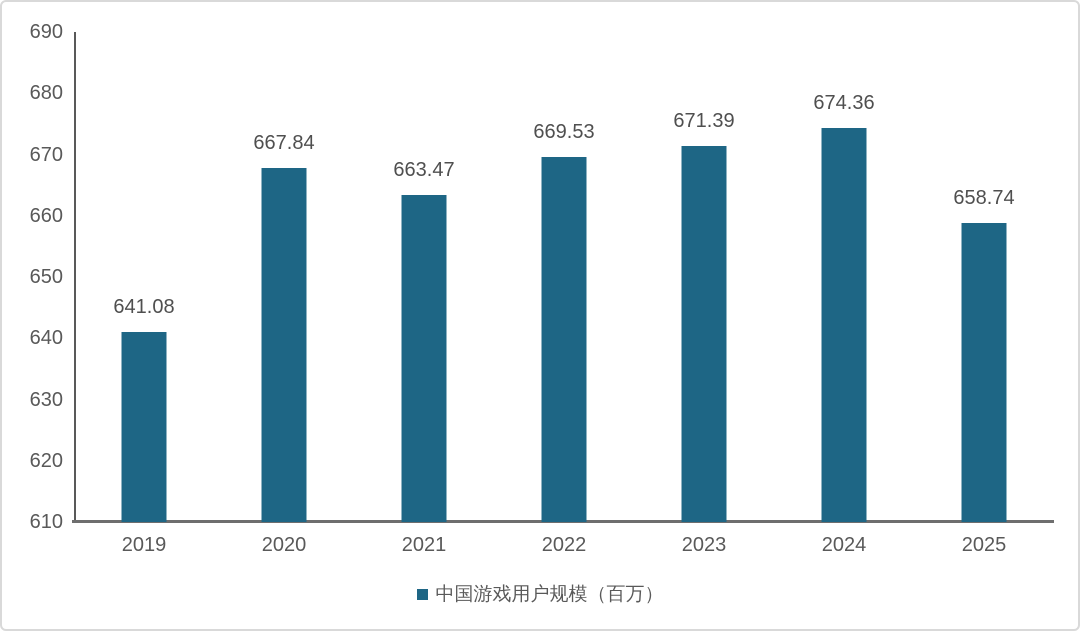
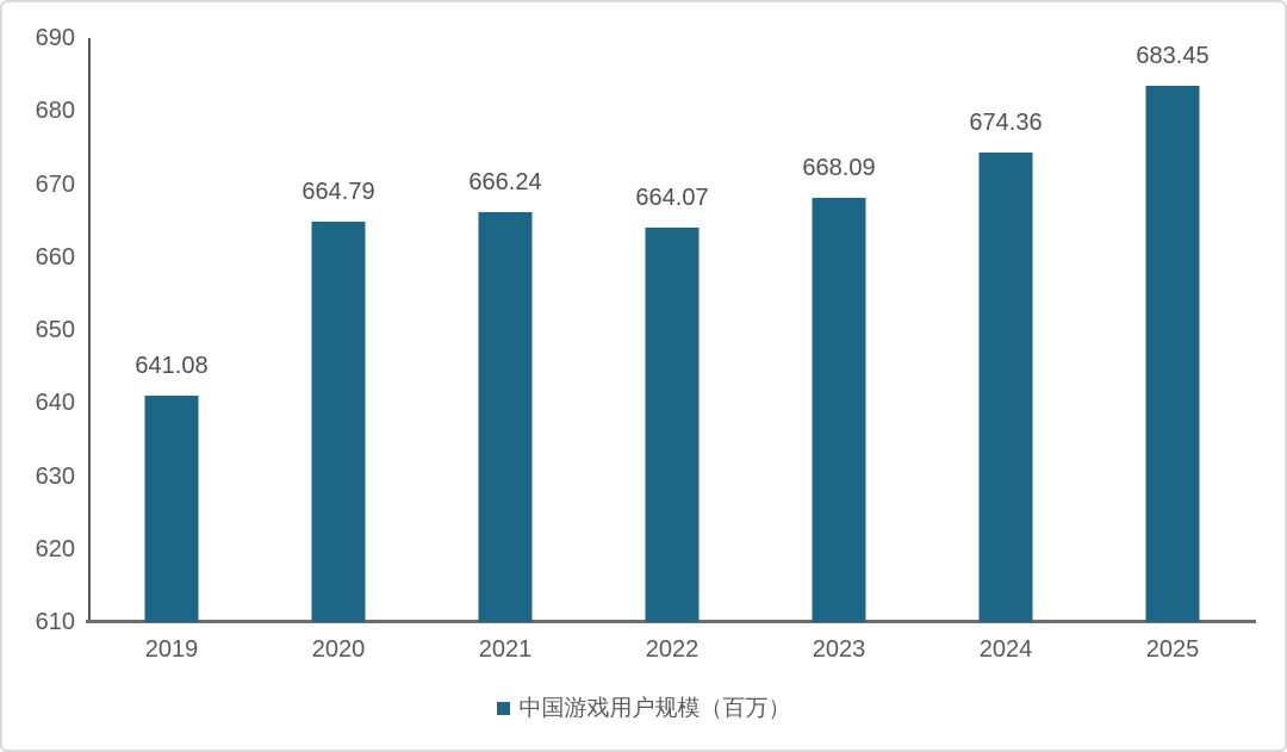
2020: 667.84 -> 664.79
2021: 663.47 -> 666.24
2022: 669.53 -> 664.07
2023: 671.39 -> 668.09
2025: 658.74 -> 683.45
